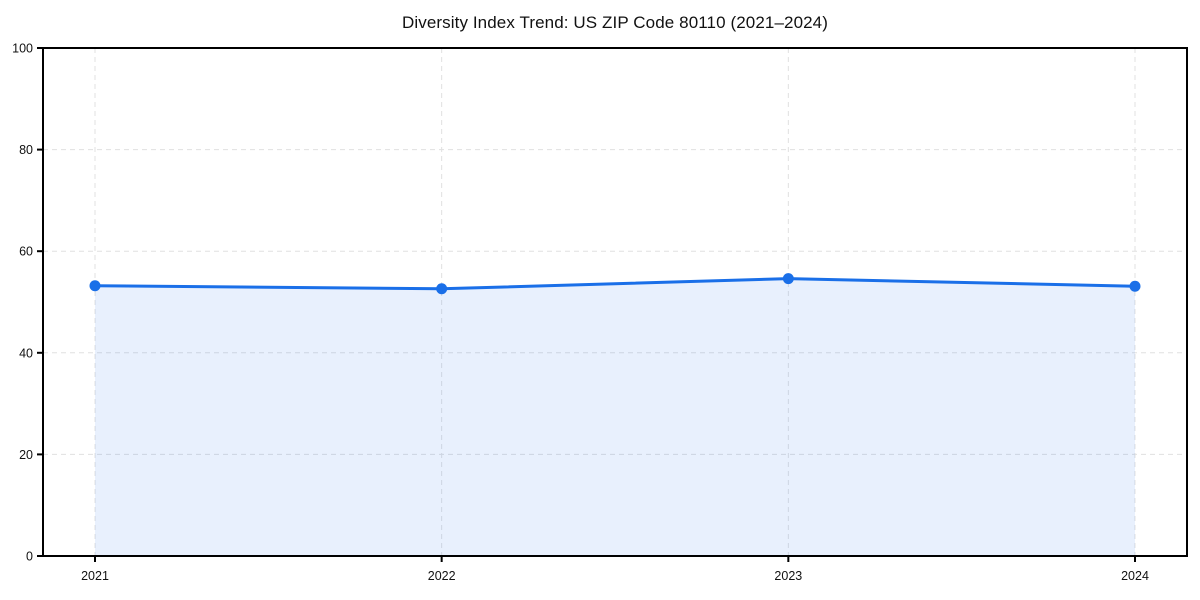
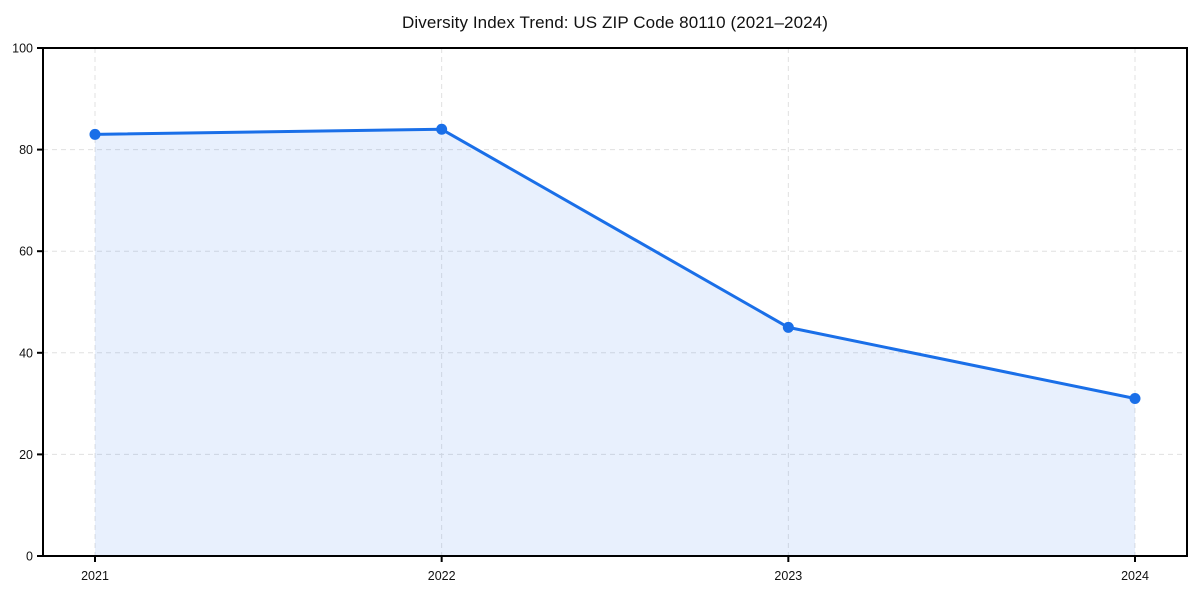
2021: 53 -> 83
2022: 53 -> 84
2023: 55 -> 45
2024: 53 -> 31
